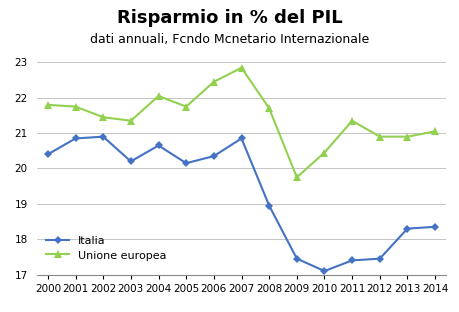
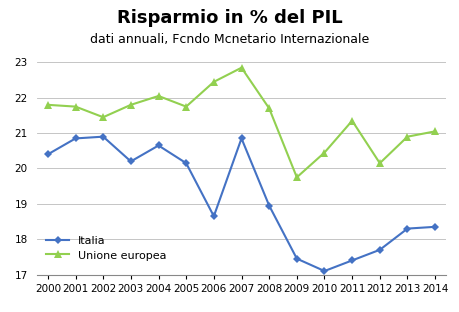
Unione europea/2003: 21.35 -> 21.80
Italia/2006: 20.35 -> 18.65
Italia/2012: 17.45 -> 17.70
Unione europea/2012: 20.90 -> 20.15
